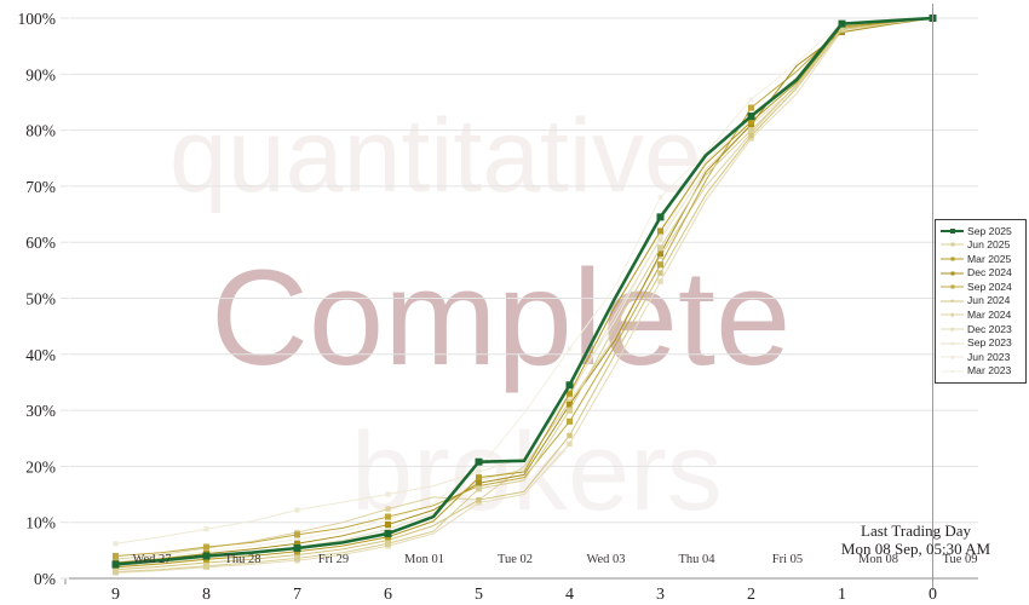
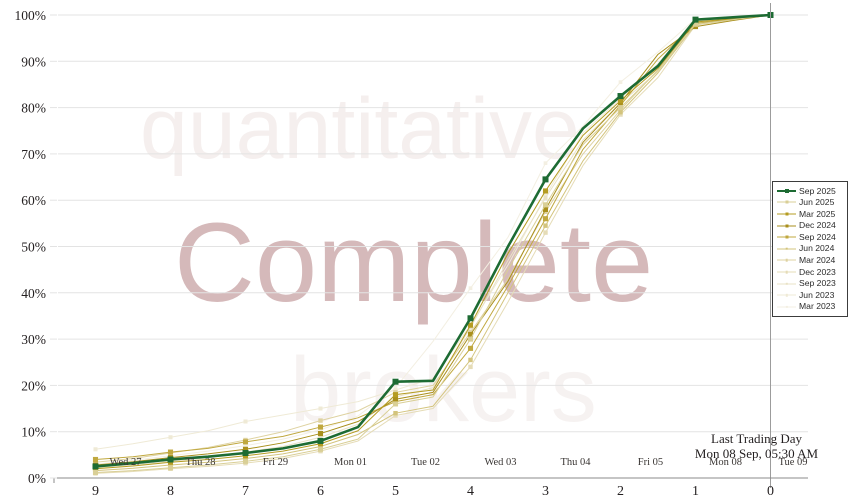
Mar 2024/5: 14% -> 18%
Sep 2024/2: 84% -> 80%
